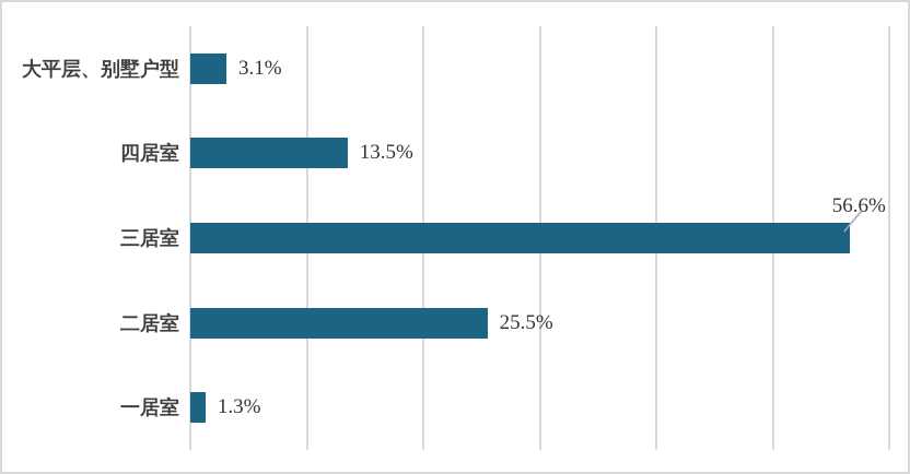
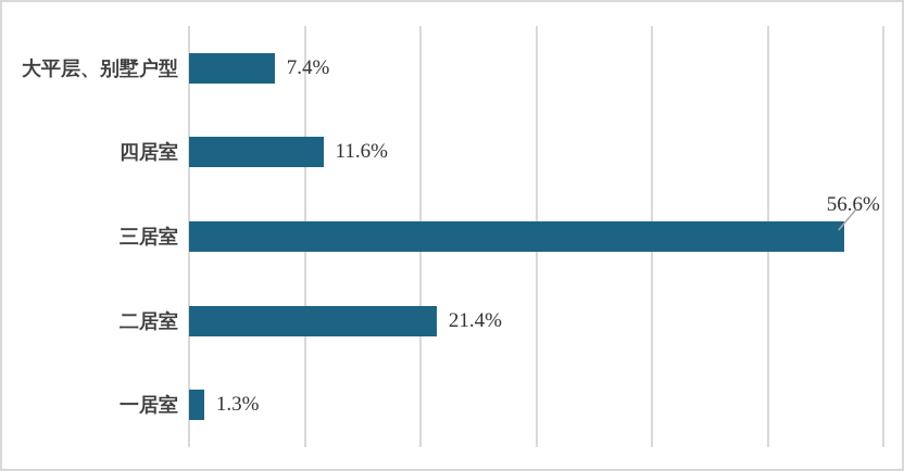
大平层、别墅户型: 3.1% -> 7.4%
四居室: 13.5% -> 11.6%
二居室: 25.5% -> 21.4%
